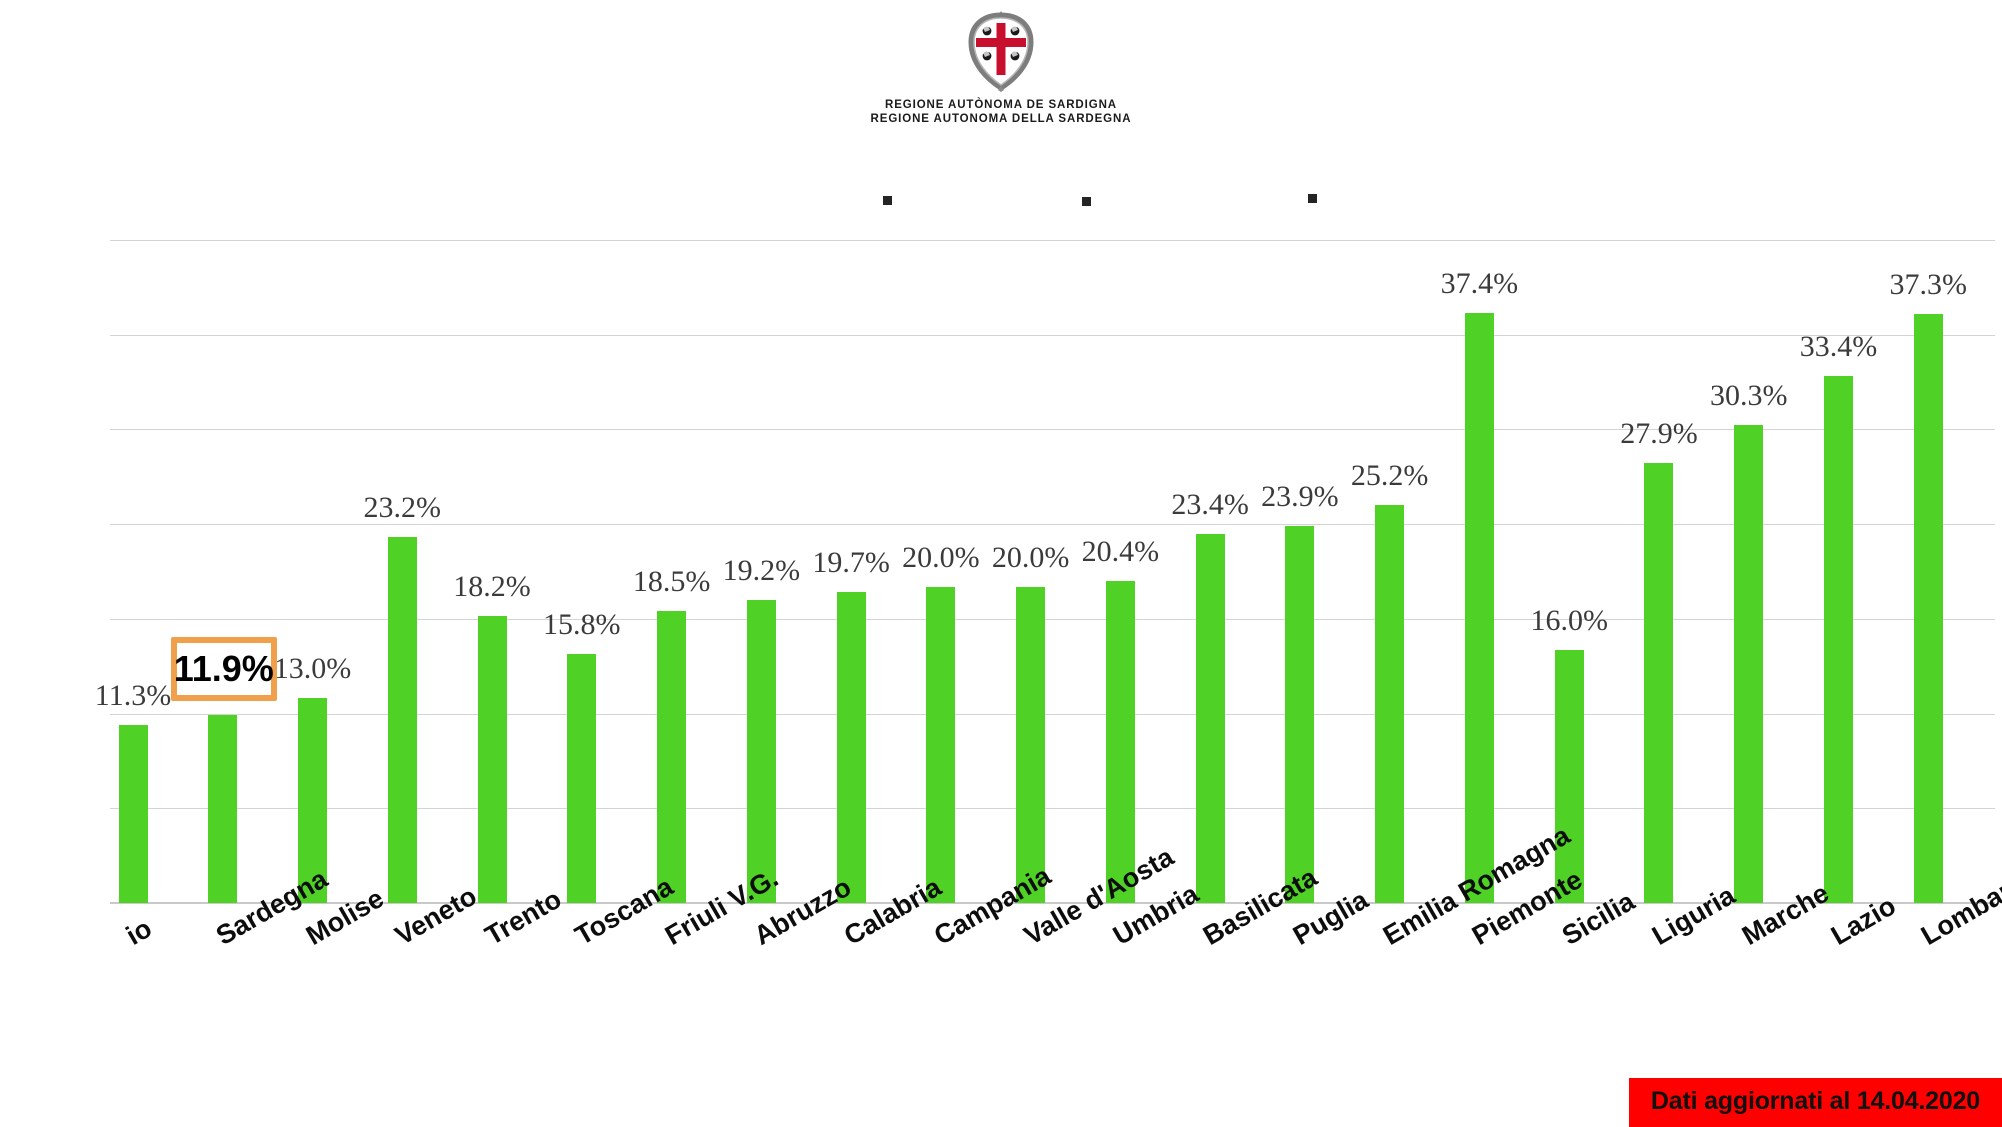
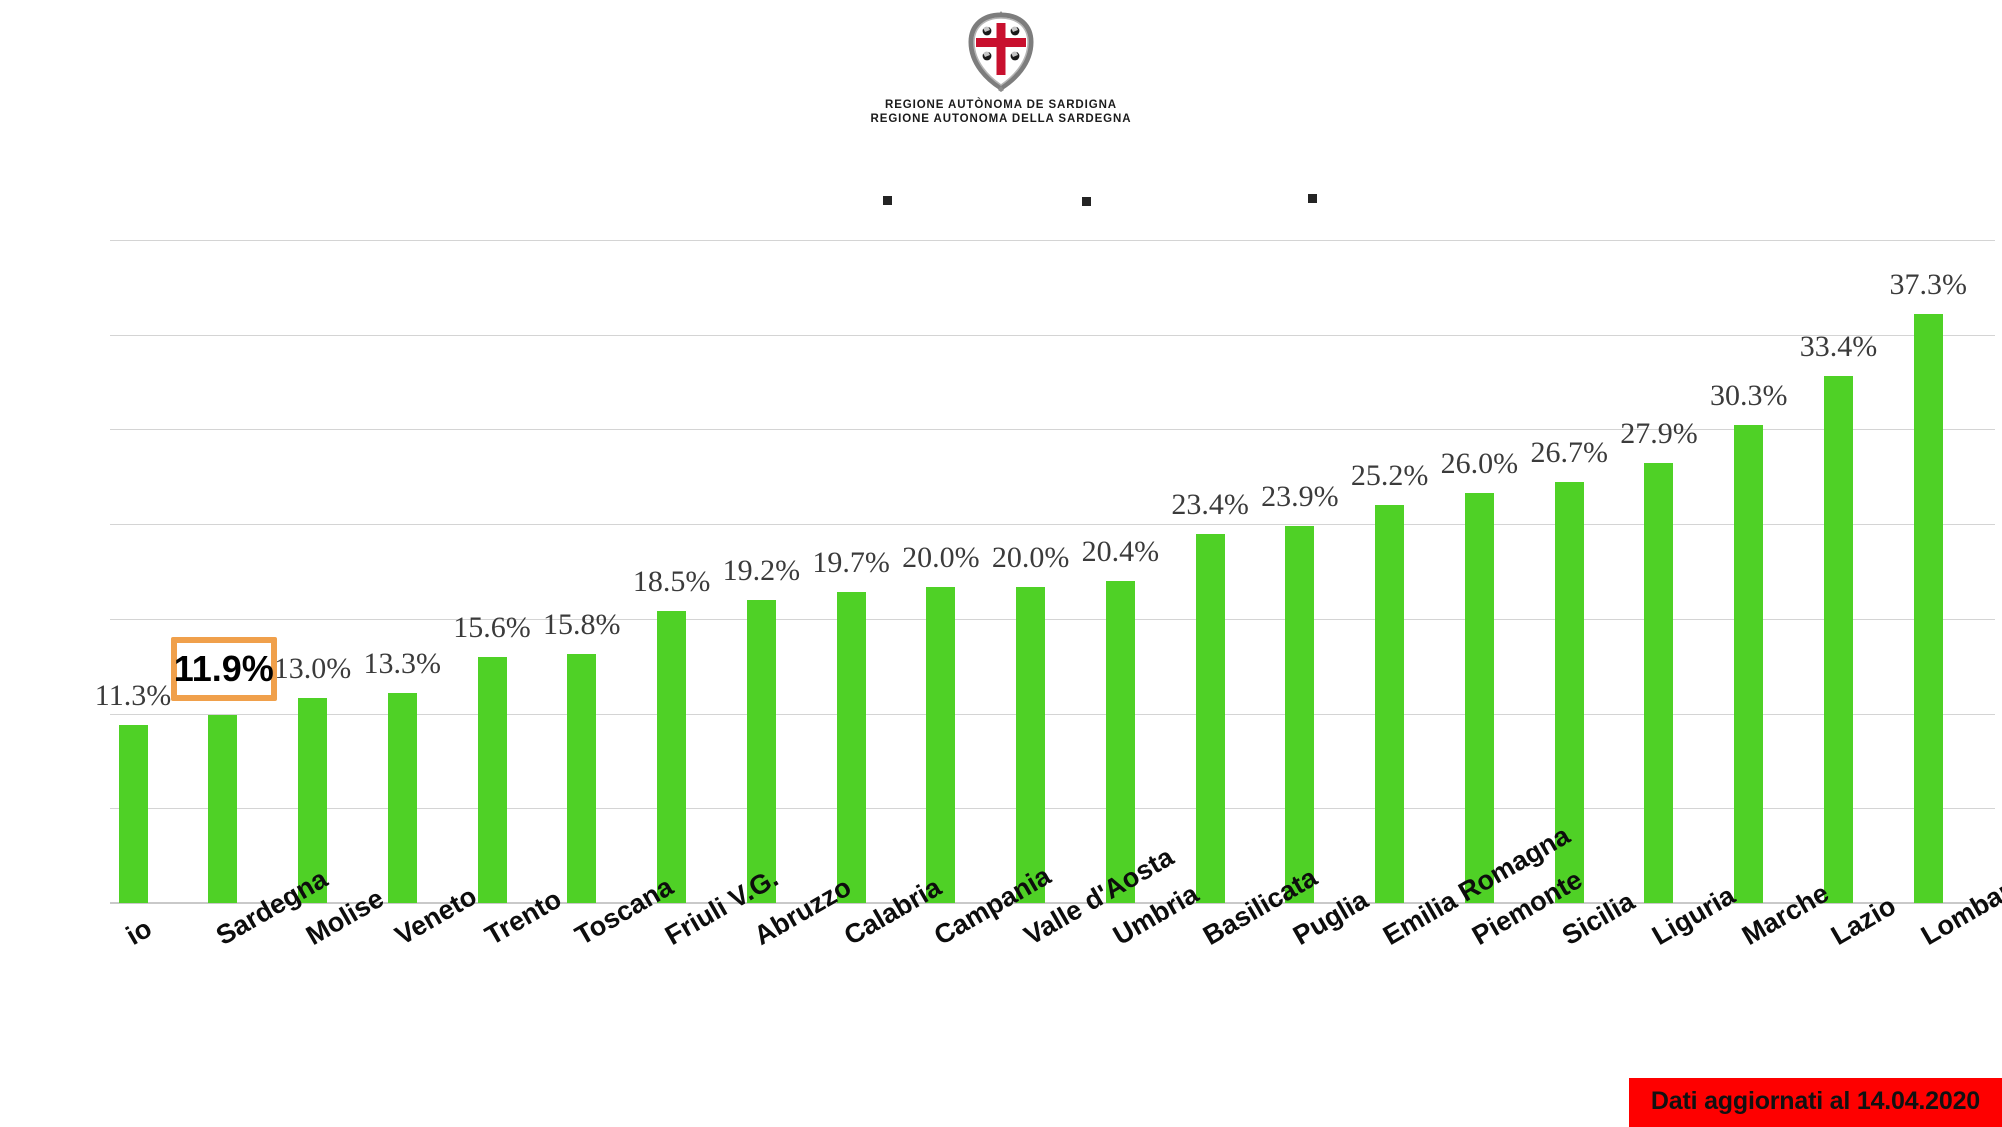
Veneto: 23.2% -> 13.3%
Trento: 18.2% -> 15.6%
Piemonte: 37.4% -> 26.0%
Sicilia: 16.0% -> 26.7%
